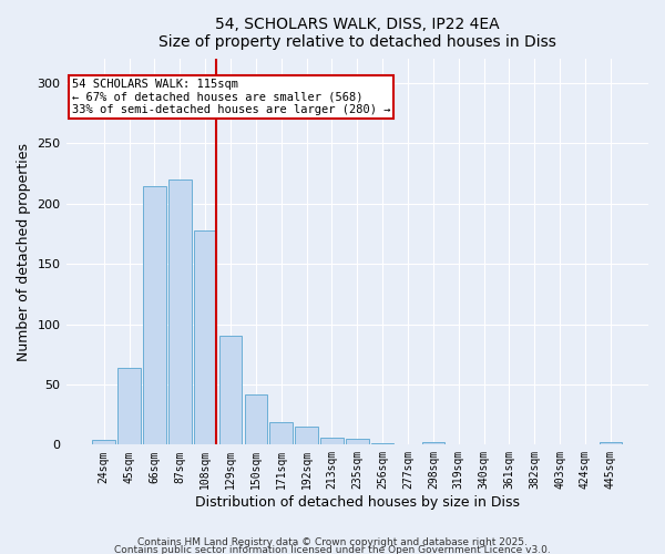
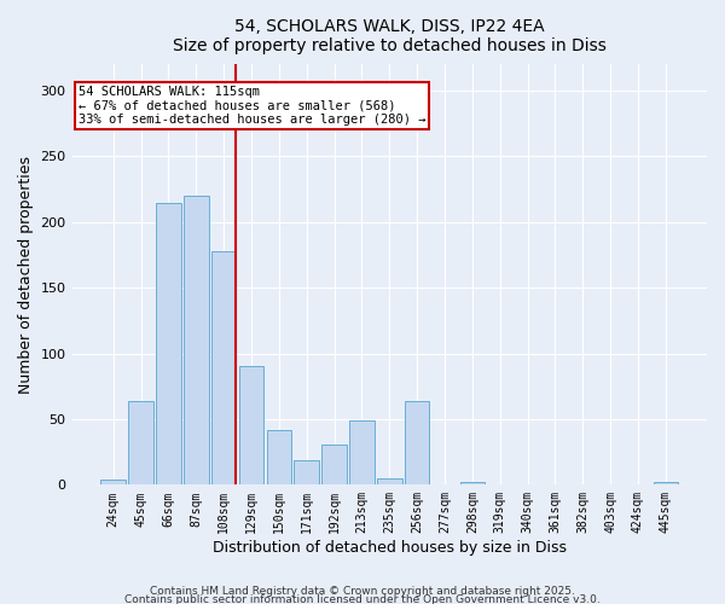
192sqm: 15 -> 31
213sqm: 6 -> 49
256sqm: 1 -> 64
